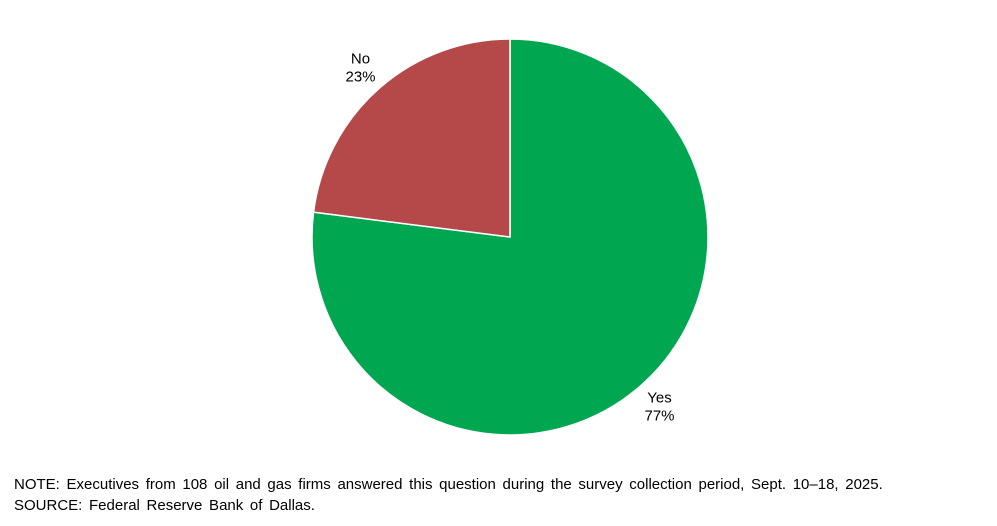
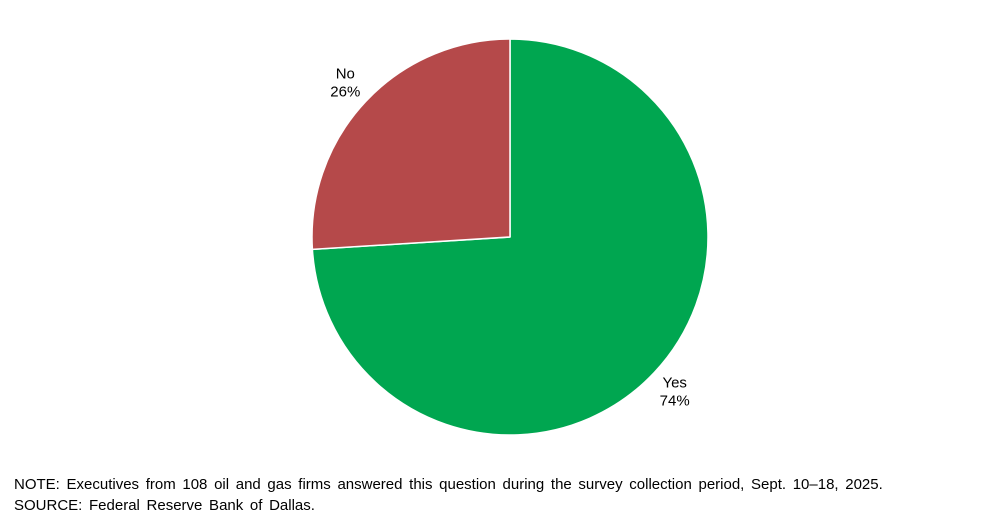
Yes: 77% -> 74%
No: 23% -> 26%
